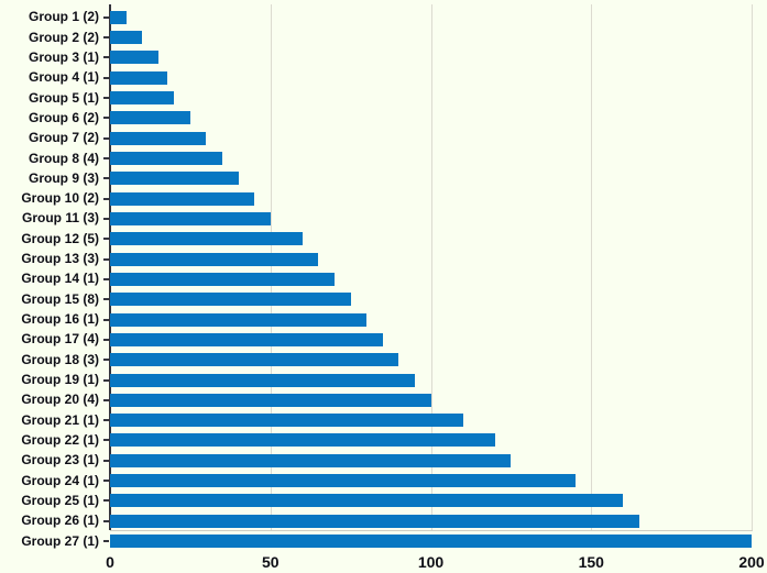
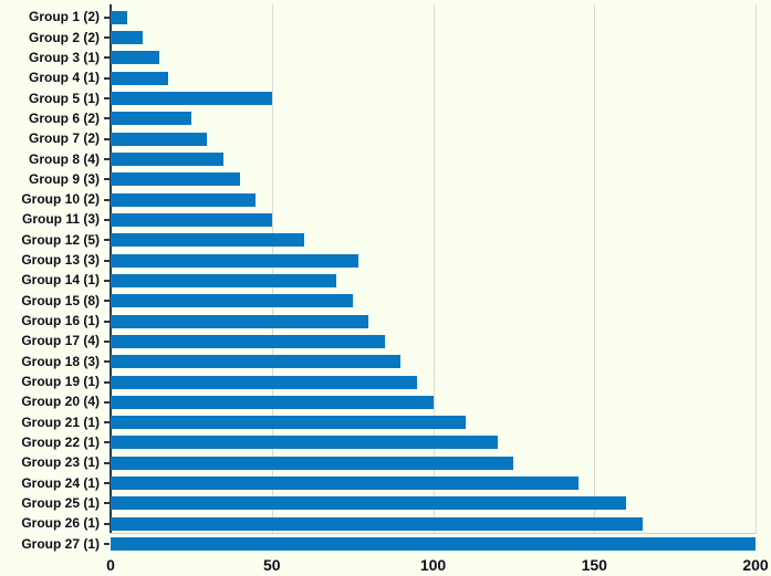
Group 5 (1): 20 -> 50
Group 13 (3): 65 -> 77
